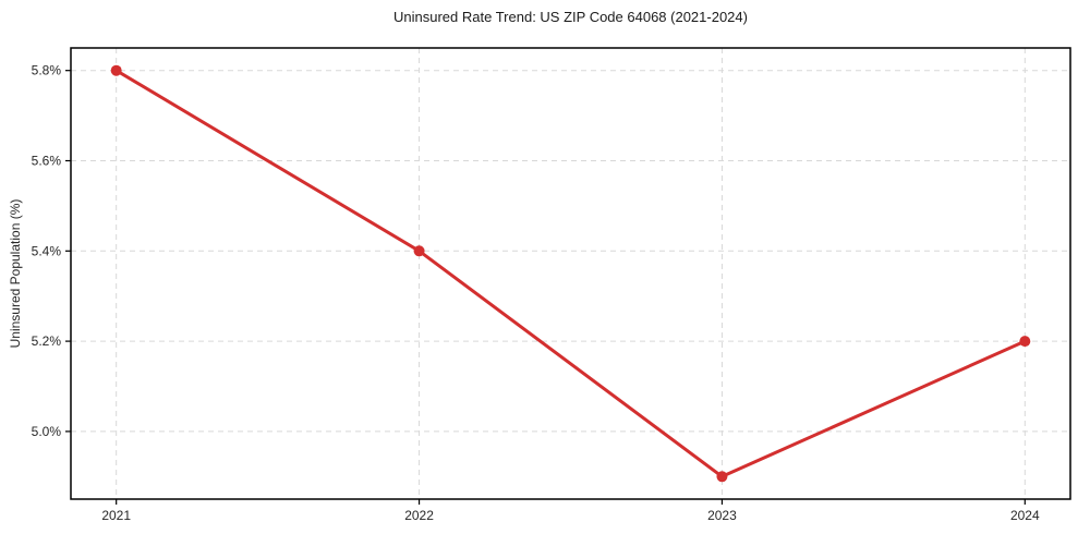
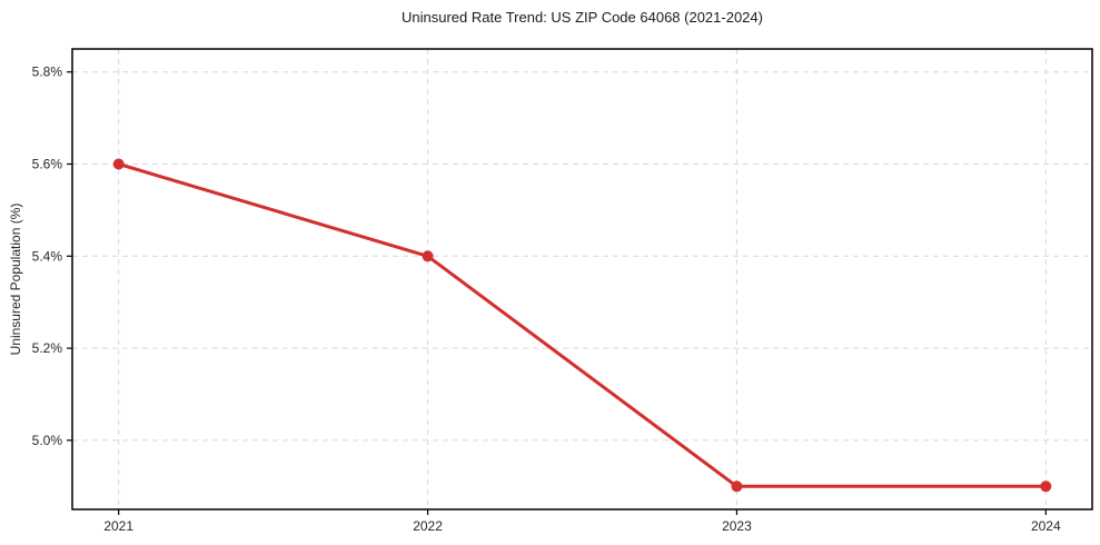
2021: 5.8% -> 5.6%
2024: 5.2% -> 4.9%
